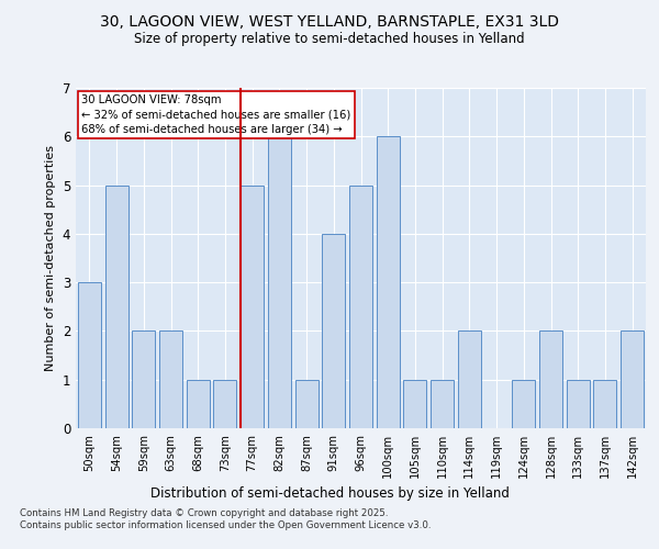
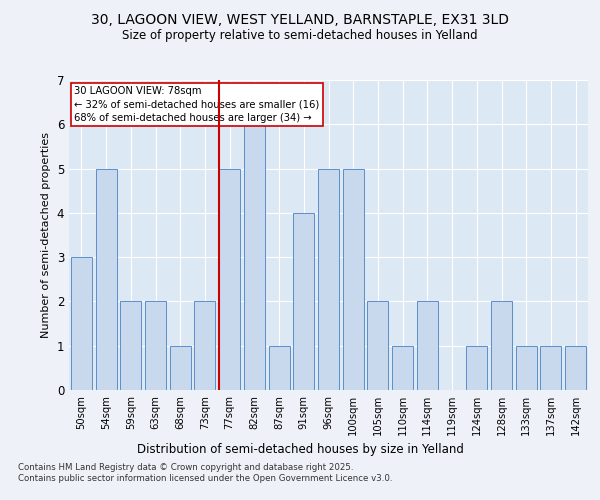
73sqm: 1 -> 2
100sqm: 6 -> 5
105sqm: 1 -> 2
142sqm: 2 -> 1
